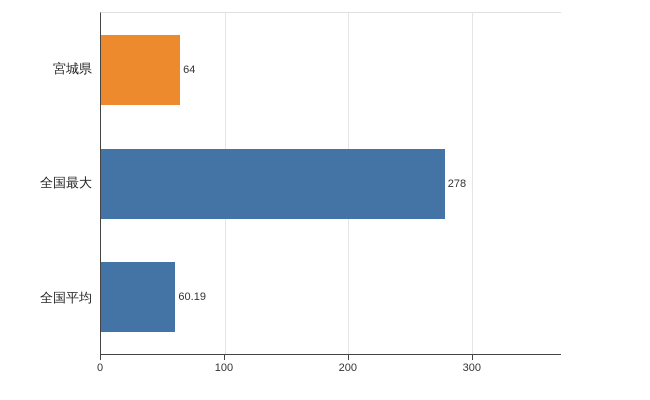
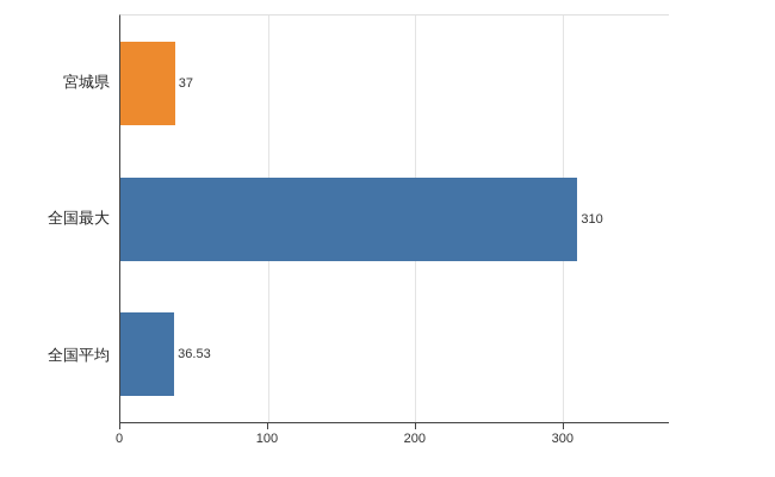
宮城県: 64 -> 37
全国最大: 278 -> 310
全国平均: 60.19 -> 36.53
